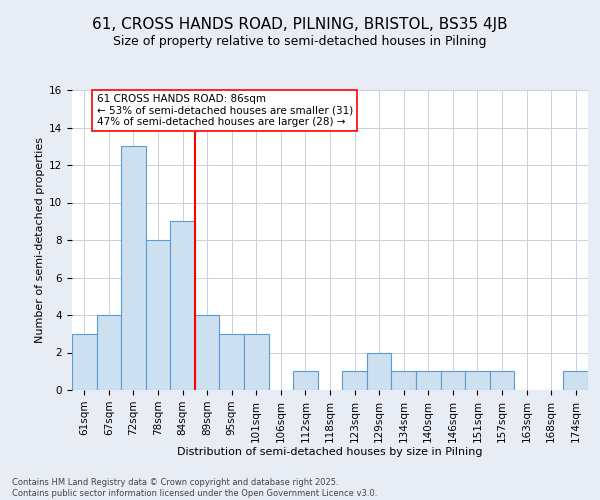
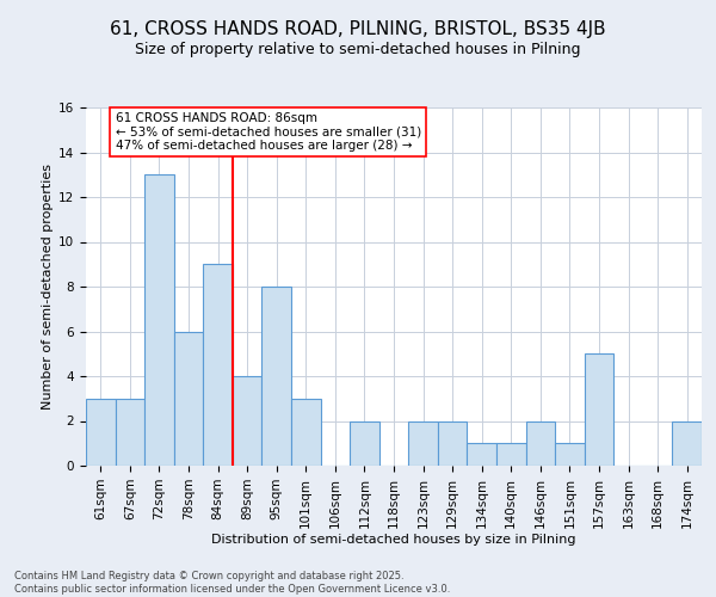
67sqm: 4 -> 3
78sqm: 8 -> 6
95sqm: 3 -> 8
112sqm: 1 -> 2
123sqm: 1 -> 2
146sqm: 1 -> 2
157sqm: 1 -> 5
174sqm: 1 -> 2
